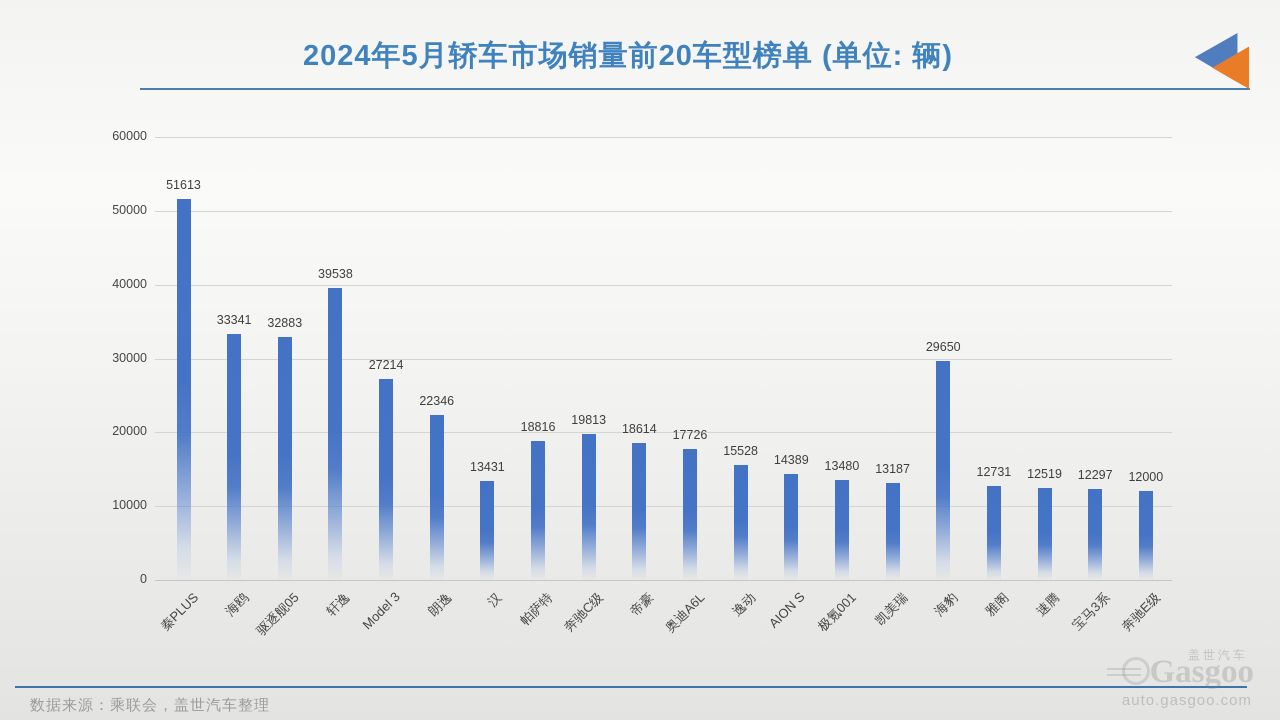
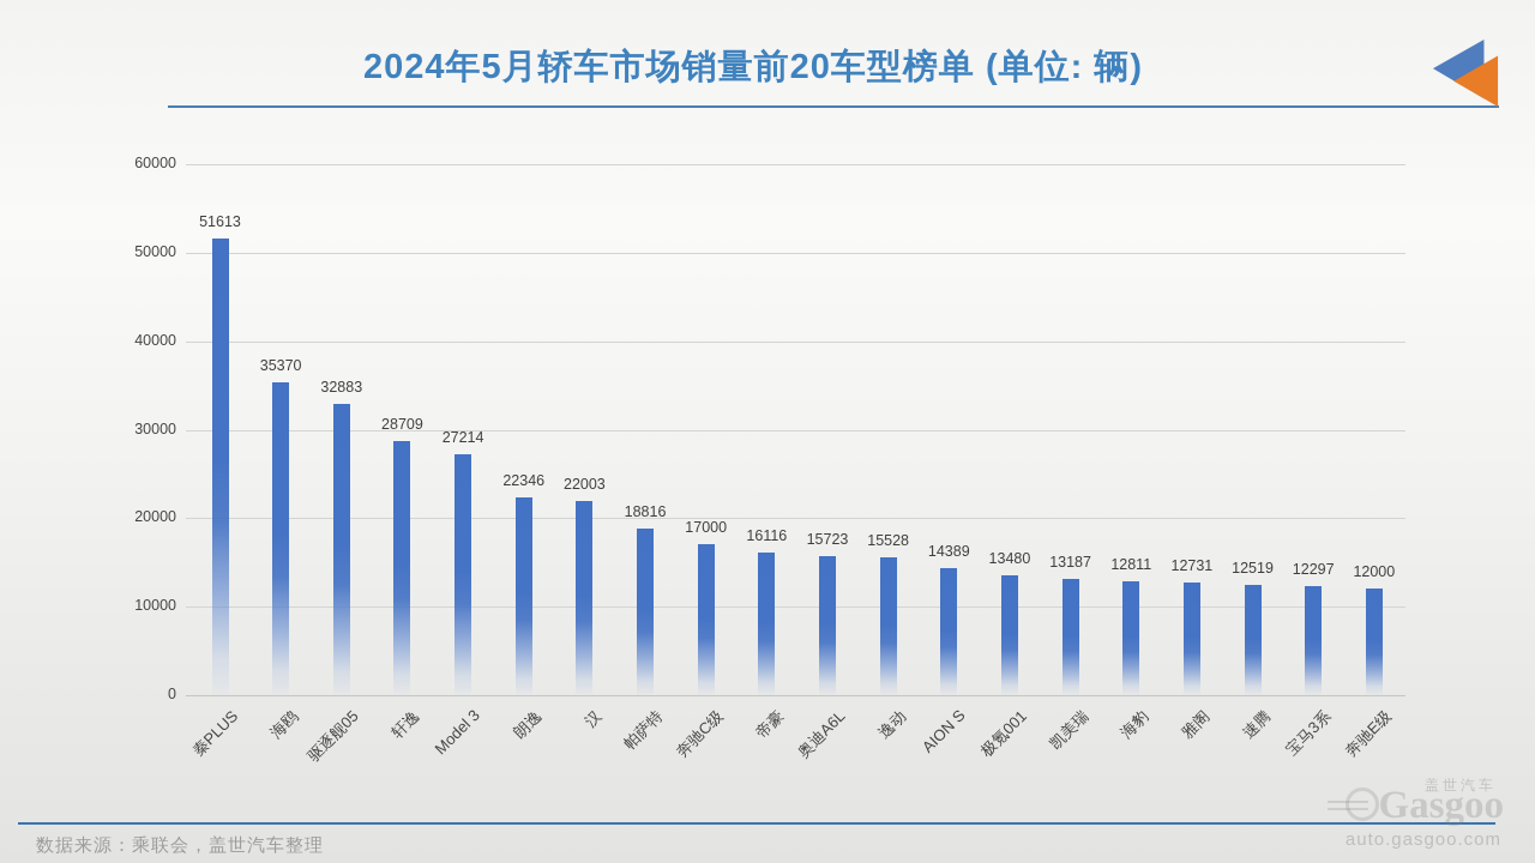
海鸥: 33341 -> 35370
轩逸: 39538 -> 28709
汉: 13431 -> 22003
奔驰C级: 19813 -> 17000
帝豪: 18614 -> 16116
奥迪A6L: 17726 -> 15723
海豹: 29650 -> 12811
